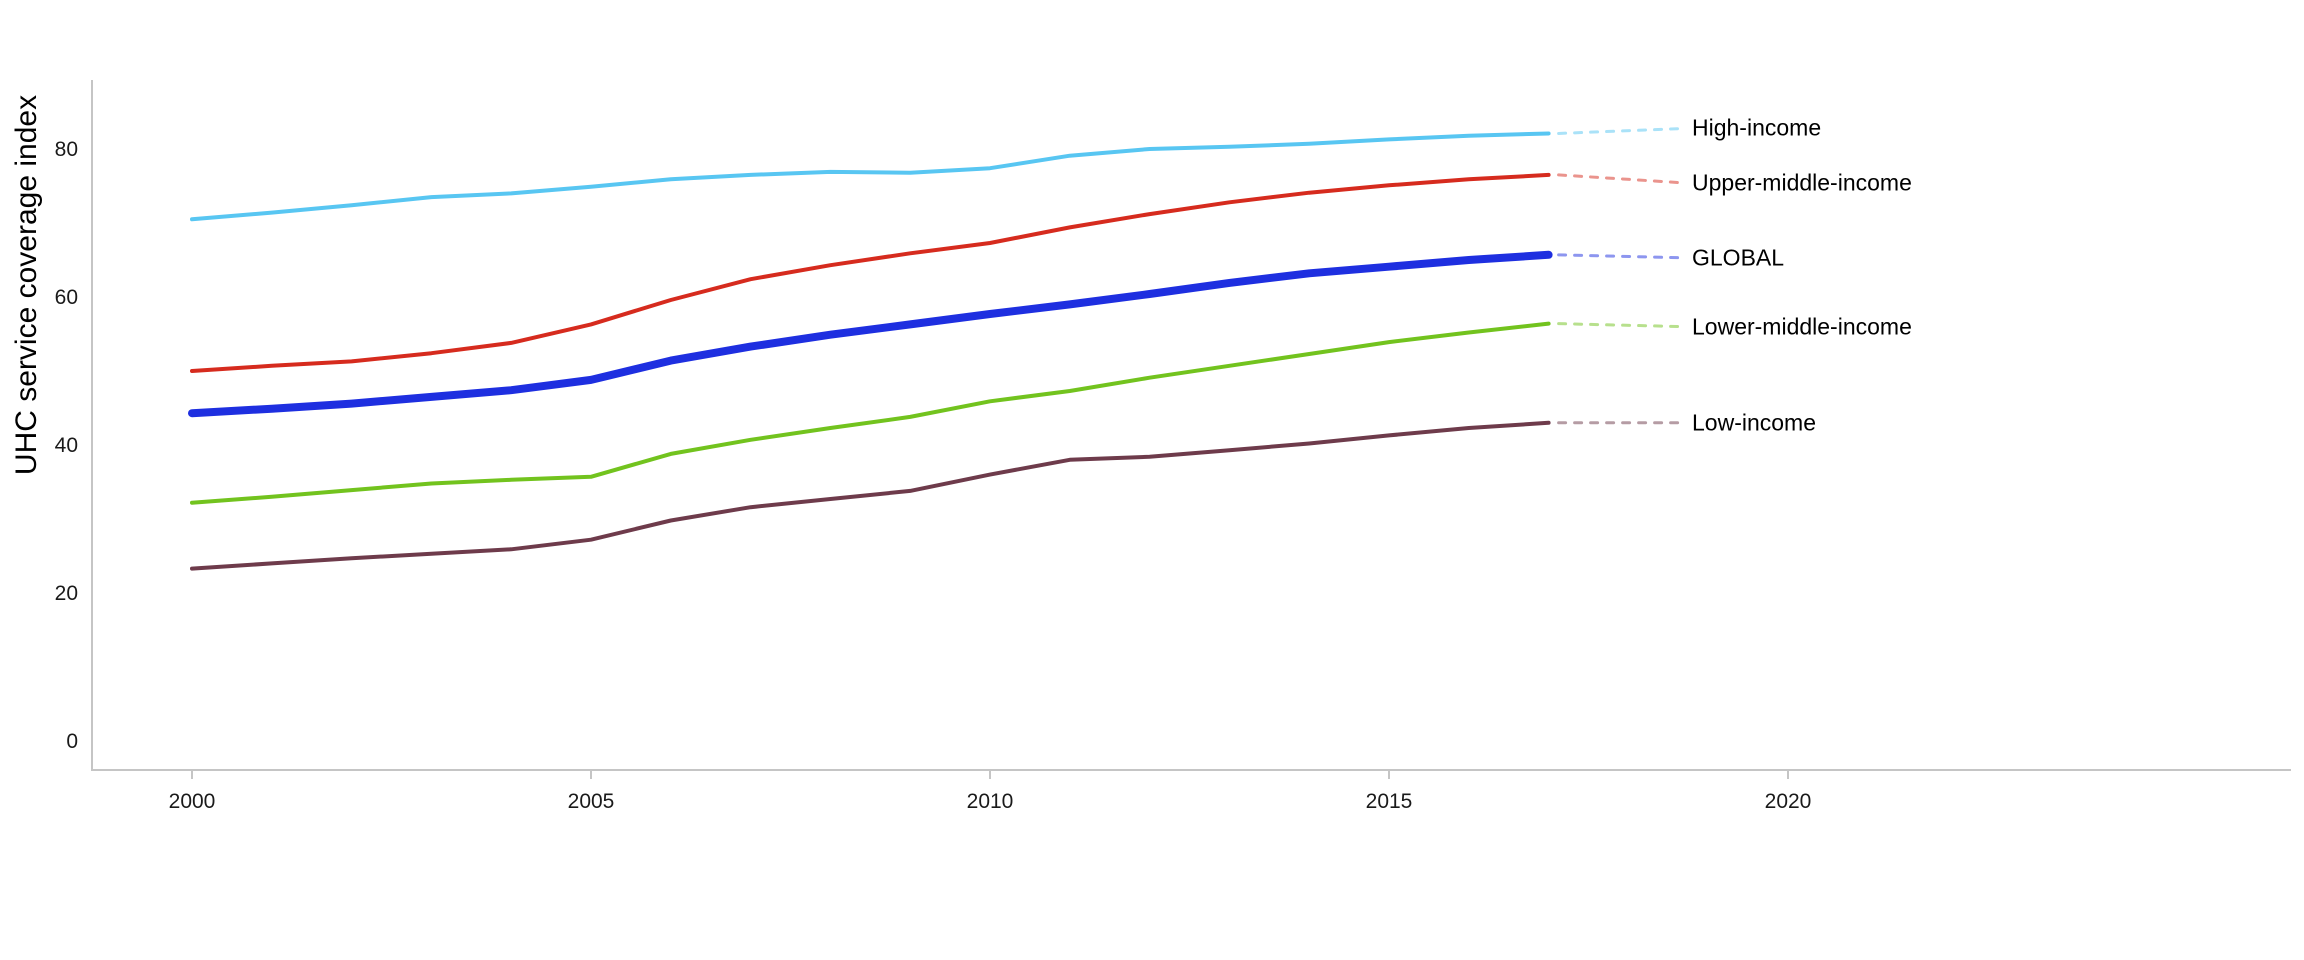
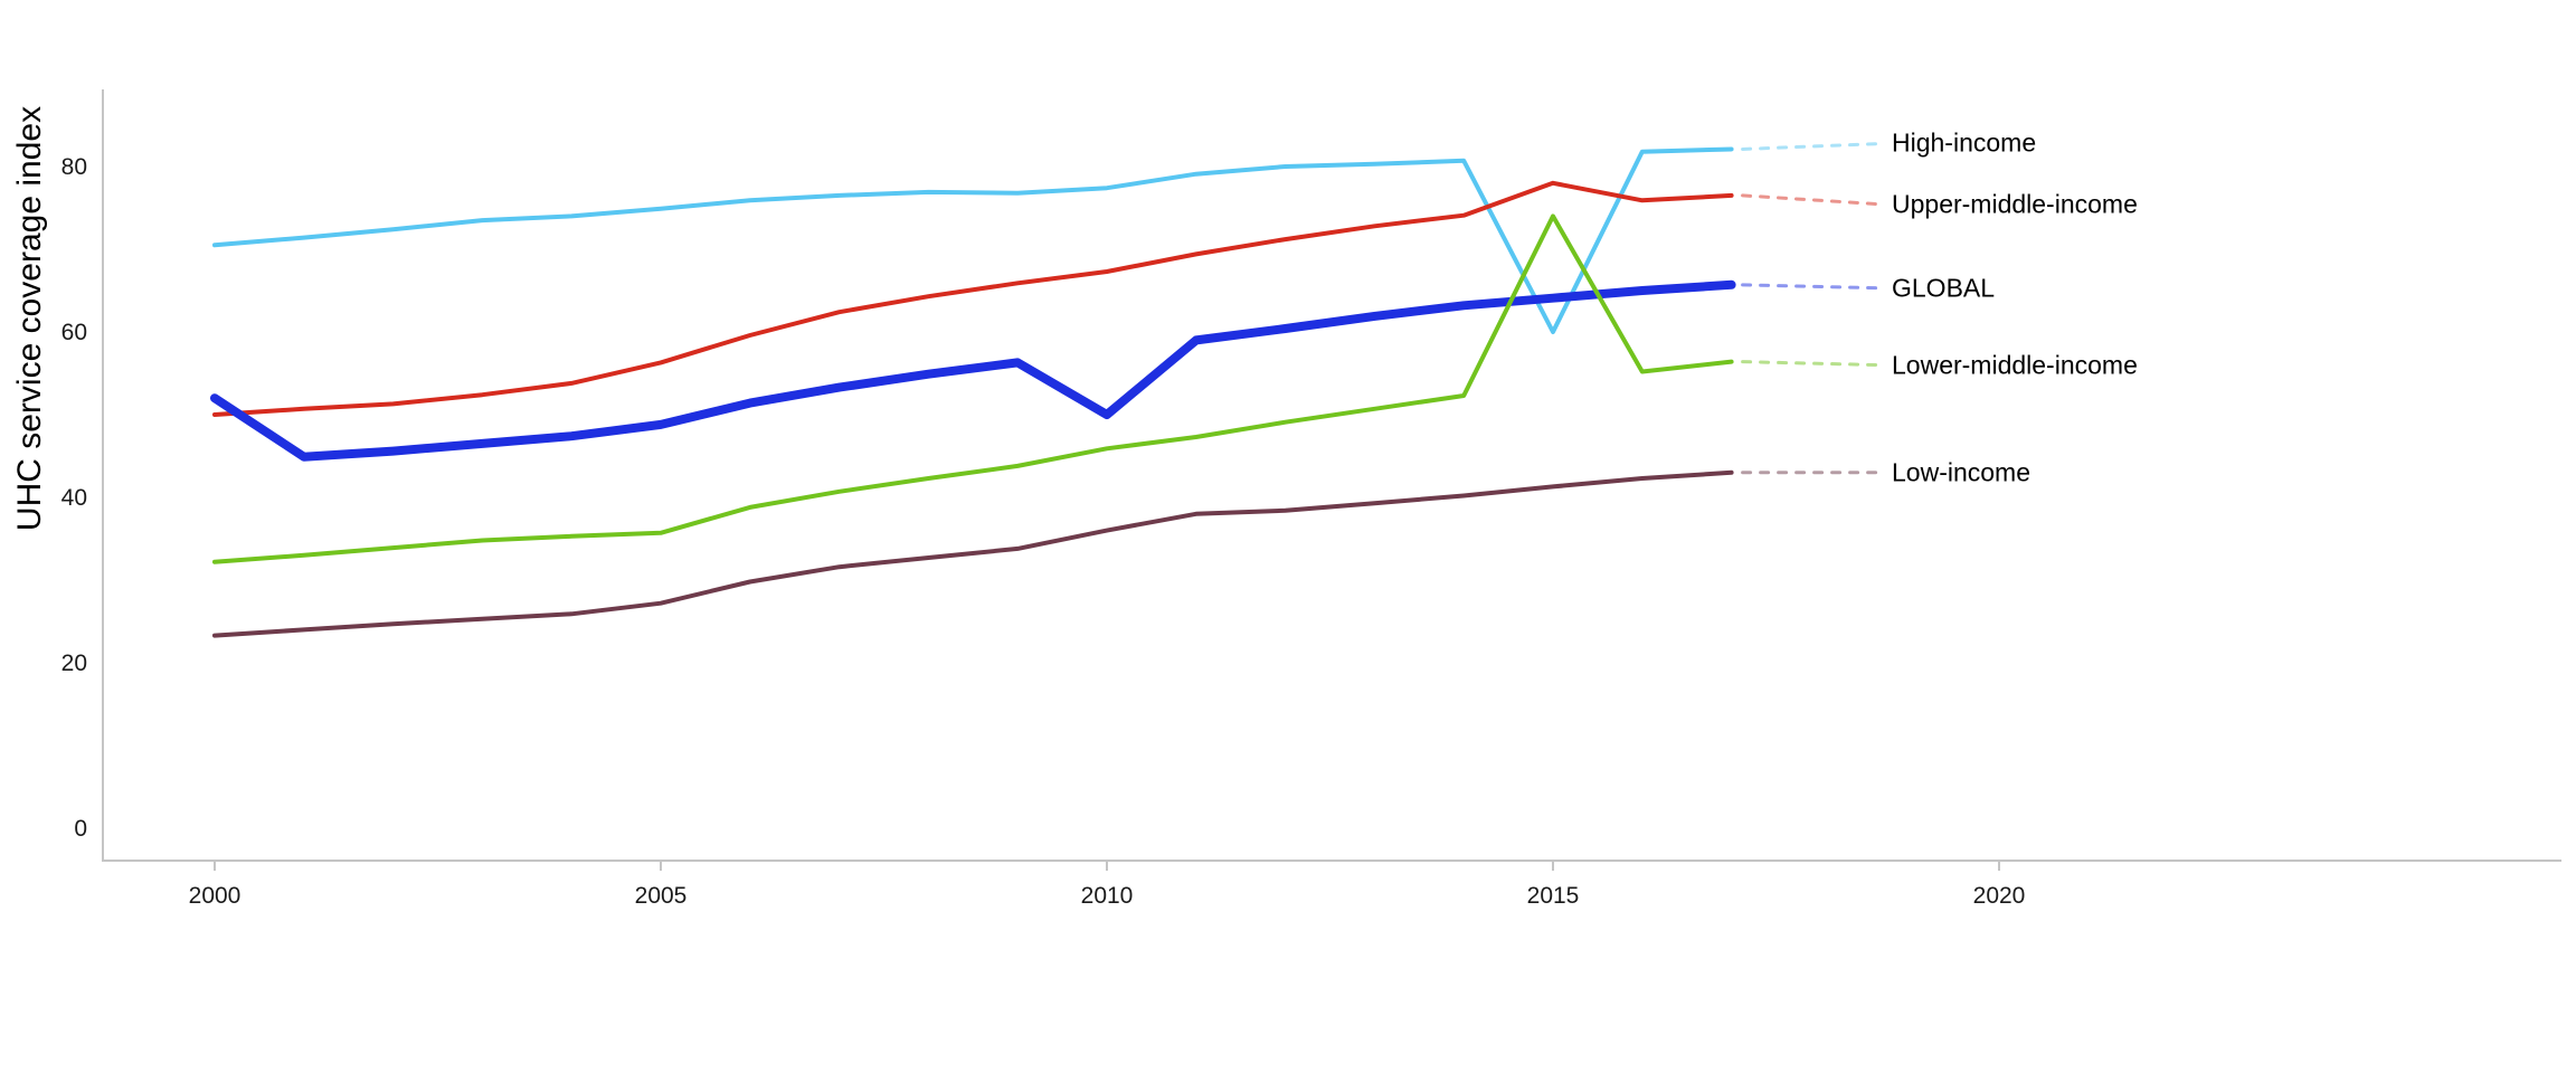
GLOBAL/2000: 44 -> 52
GLOBAL/2010: 58 -> 50
High-income/2015: 81 -> 60
Upper-middle-income/2015: 75 -> 78
Lower-middle-income/2015: 54 -> 74
